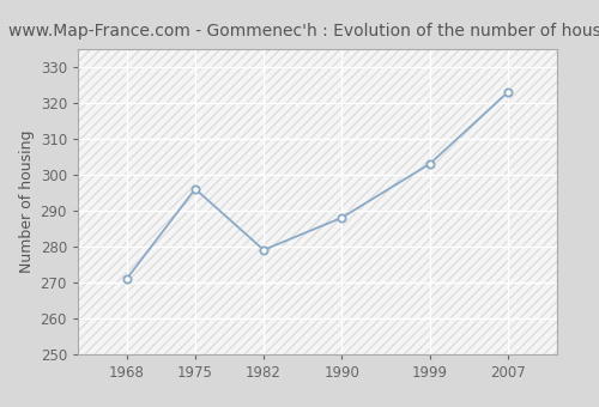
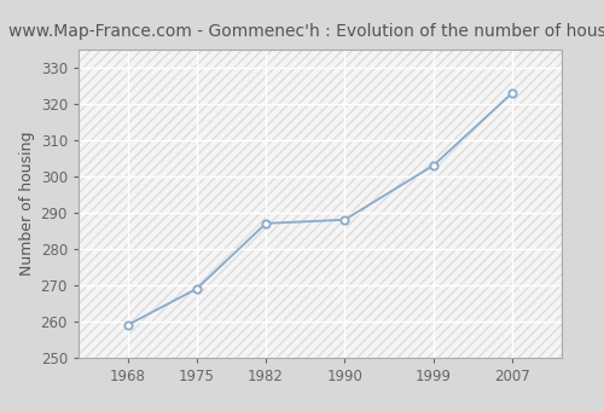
1968: 271 -> 259
1975: 296 -> 269
1982: 279 -> 287
